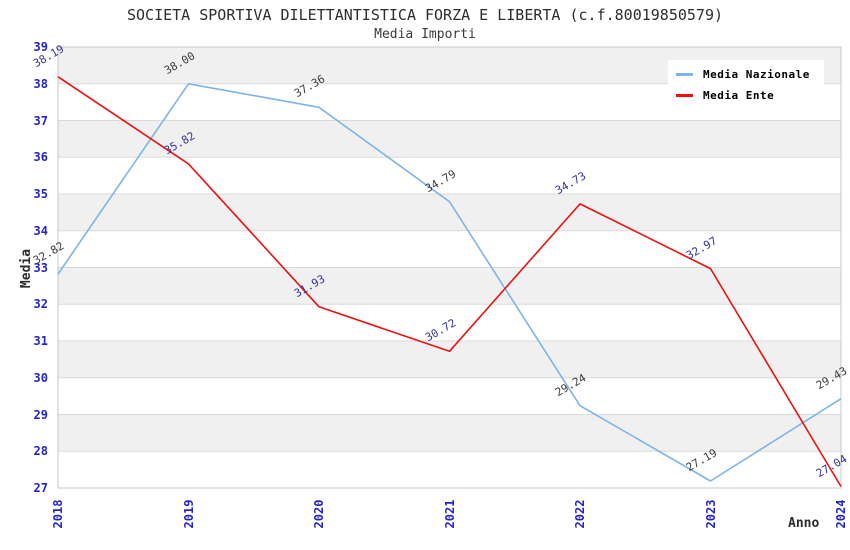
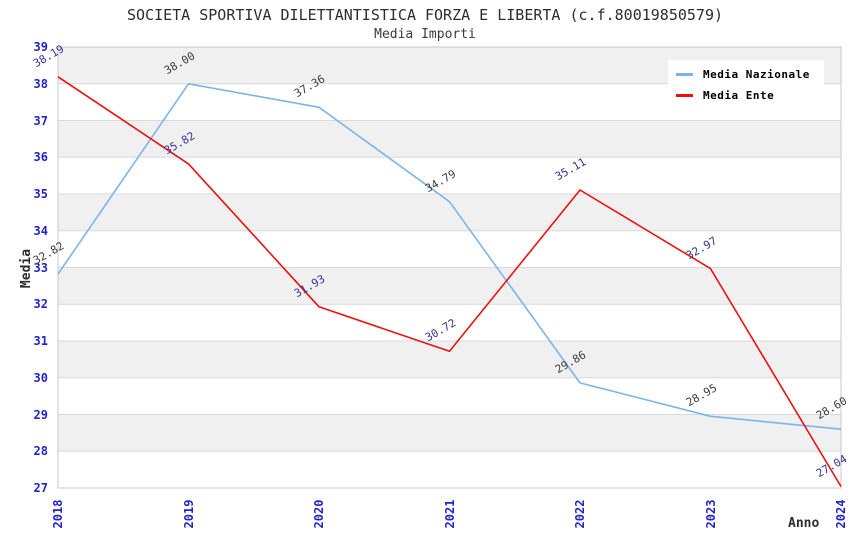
Media Nazionale/2022: 29.24 -> 29.86
Media Ente/2022: 34.73 -> 35.11
Media Nazionale/2023: 27.19 -> 28.95
Media Nazionale/2024: 29.43 -> 28.60
